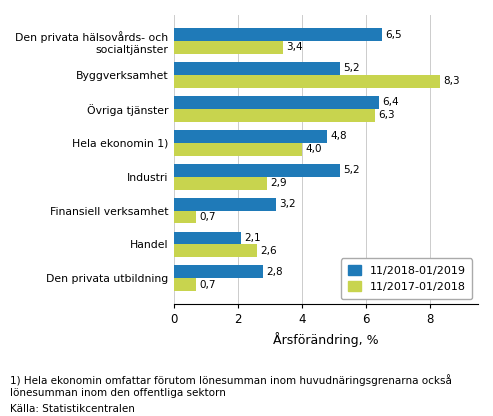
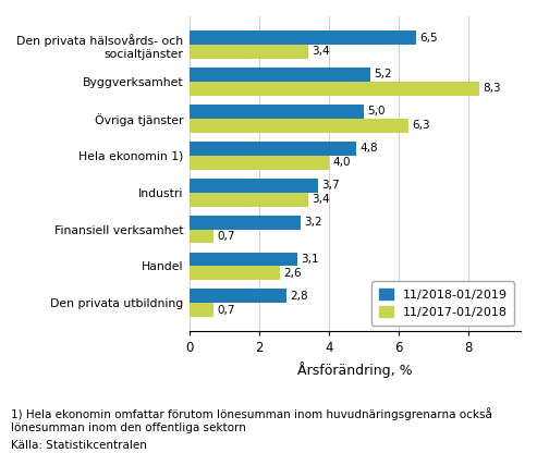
11/2018-01/2019/Övriga tjänster: 6,4 -> 5,0
11/2018-01/2019/Industri: 5,2 -> 3,7
11/2017-01/2018/Industri: 2,9 -> 3,4
11/2018-01/2019/Handel: 2,1 -> 3,1
